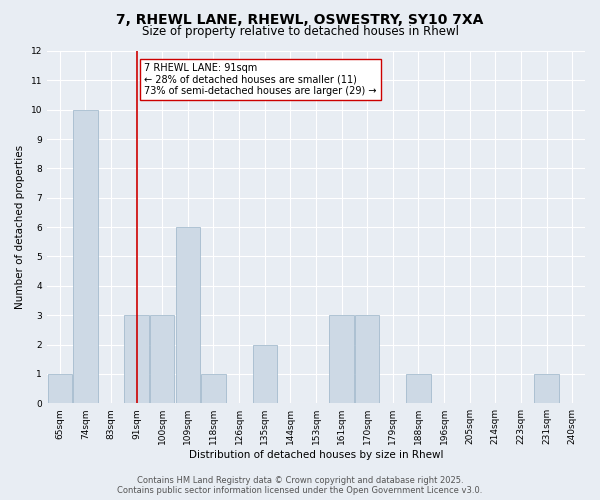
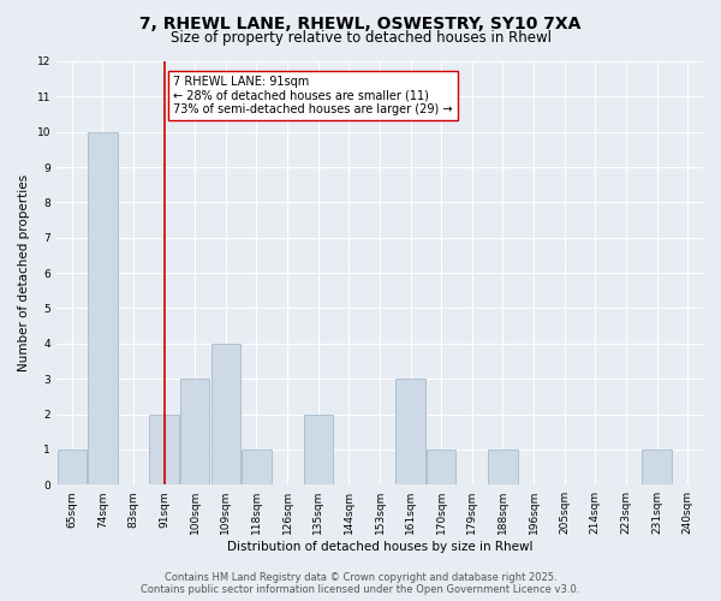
91sqm: 3 -> 2
109sqm: 6 -> 4
170sqm: 3 -> 1
